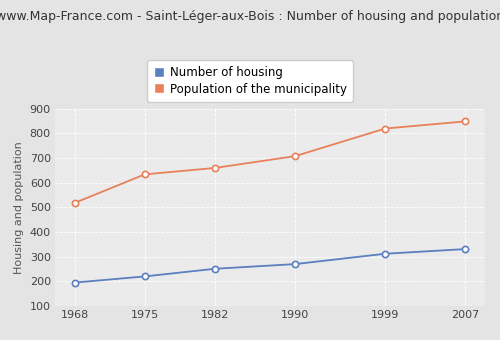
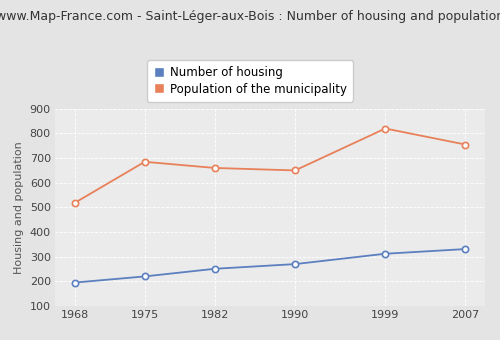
Population of the municipality/1975: 634 -> 685
Population of the municipality/1990: 708 -> 650
Population of the municipality/2007: 849 -> 755
